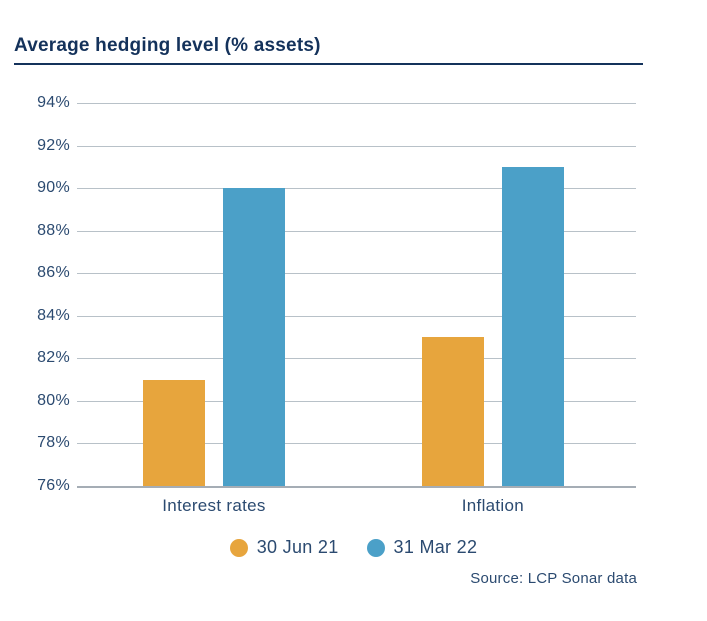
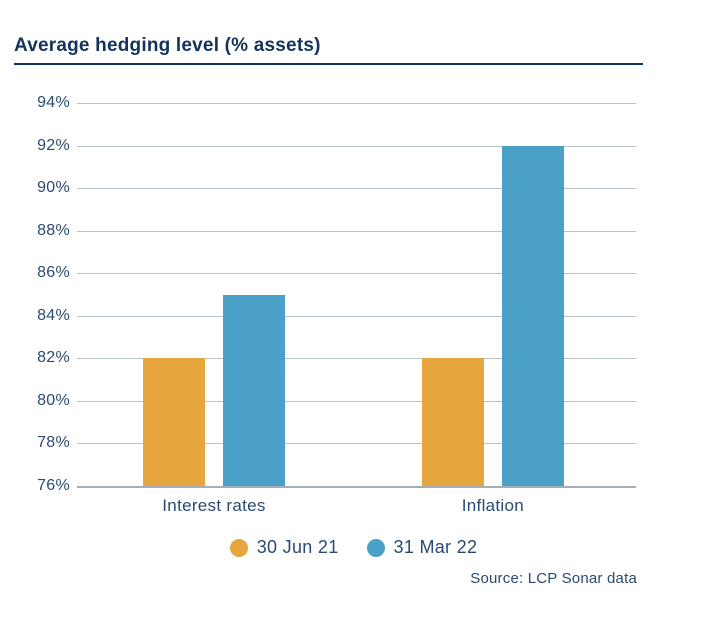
30 Jun 21/Interest rates: 81% -> 82%
31 Mar 22/Interest rates: 90% -> 85%
30 Jun 21/Inflation: 83% -> 82%
31 Mar 22/Inflation: 91% -> 92%
